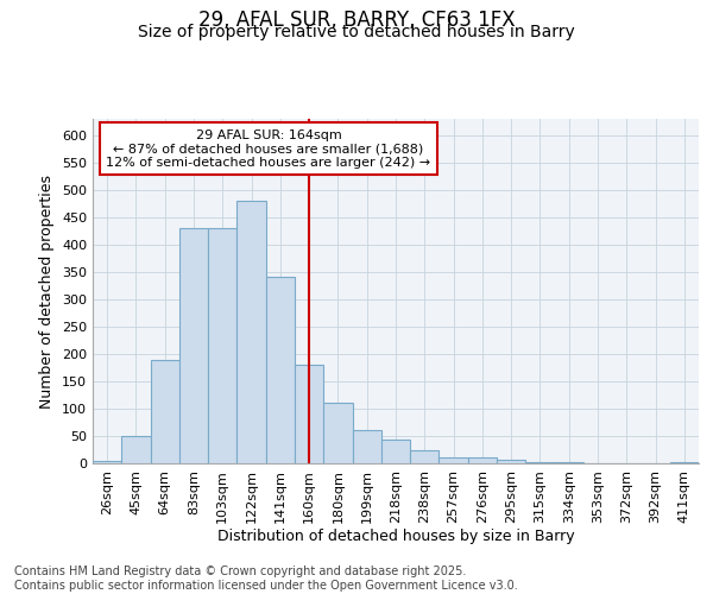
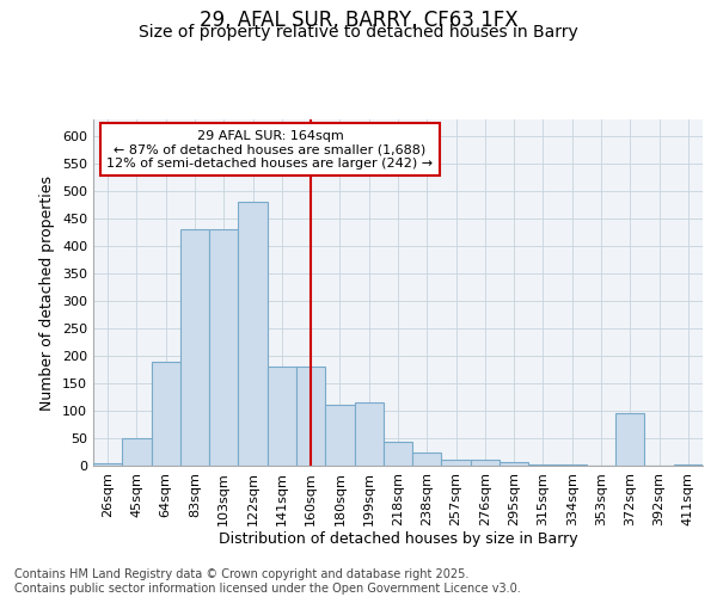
141sqm: 340 -> 180
199sqm: 60 -> 115
372sqm: 1 -> 95
